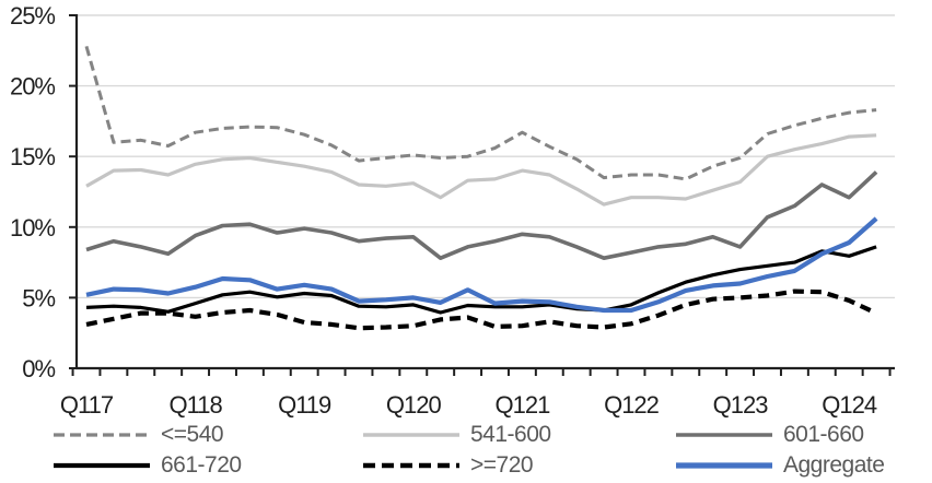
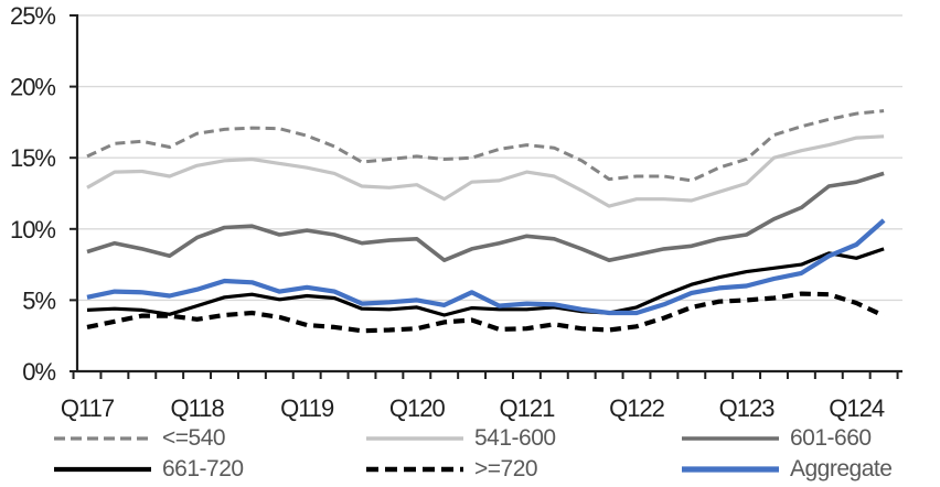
<=540/Q117: 22.8% -> 15.1%
<=540/Q121: 16.7% -> 15.9%
601-660/Q123: 8.6% -> 9.6%
601-660/Q124: 12.1% -> 13.3%
